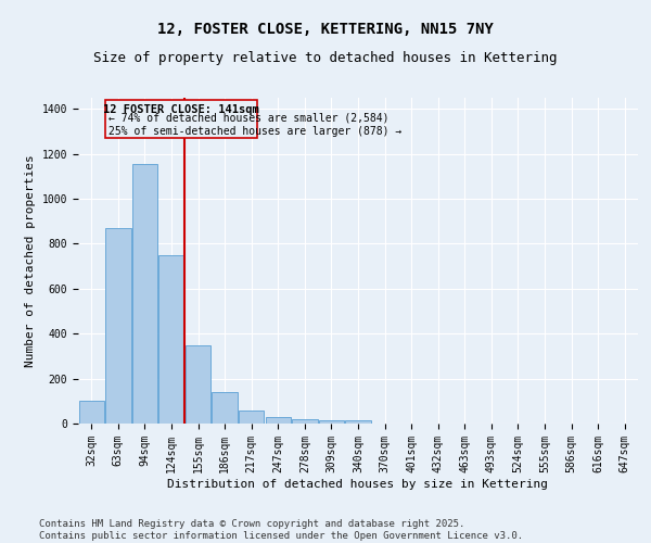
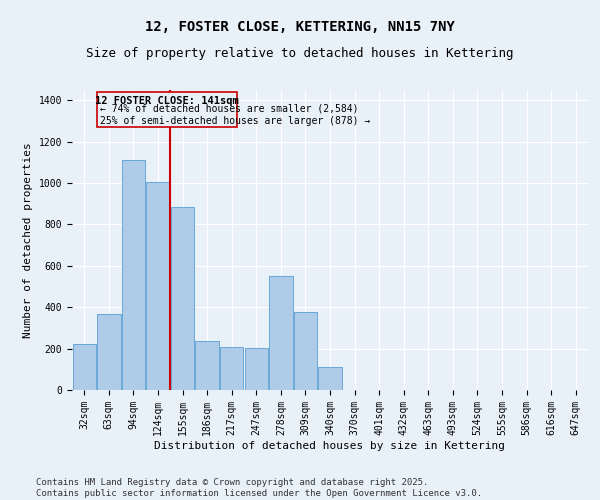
32sqm: 100 -> 220
63sqm: 870 -> 365
94sqm: 1155 -> 1110
124sqm: 750 -> 1005
155sqm: 350 -> 885
186sqm: 140 -> 235
217sqm: 60 -> 210
247sqm: 30 -> 205
278sqm: 20 -> 550
309sqm: 15 -> 375
340sqm: 15 -> 110
